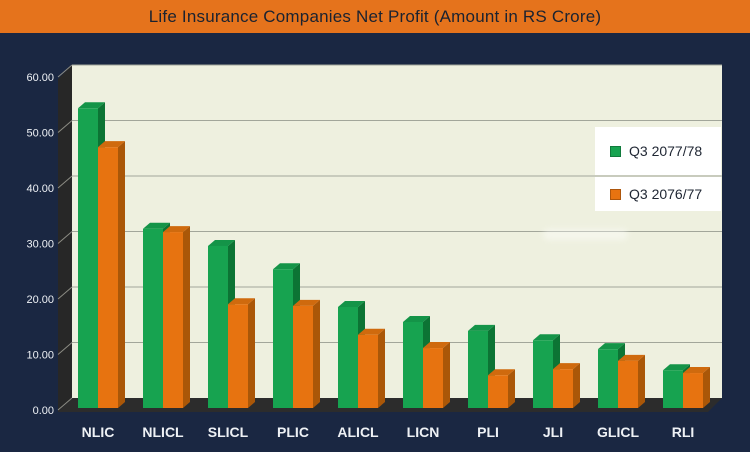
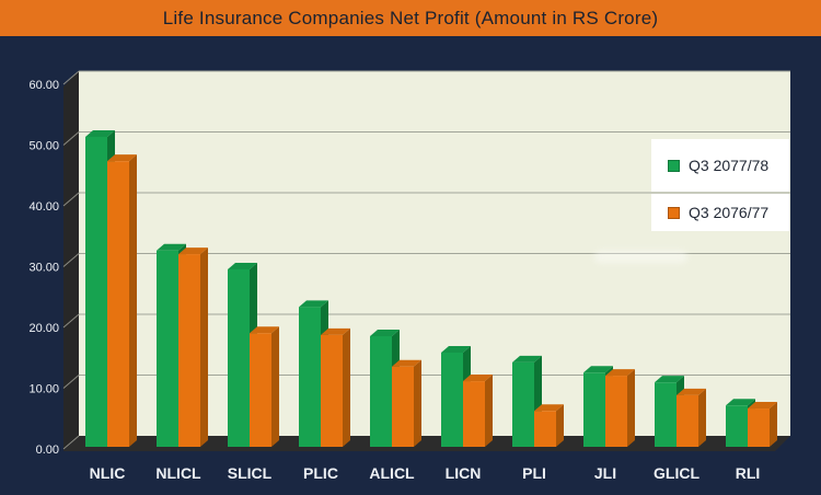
Q3 2077/78/NLIC: 54 -> 51
Q3 2077/78/PLIC: 25 -> 23
Q3 2076/77/JLI: 7 -> 12
